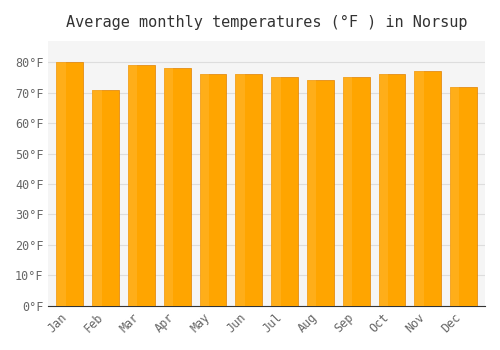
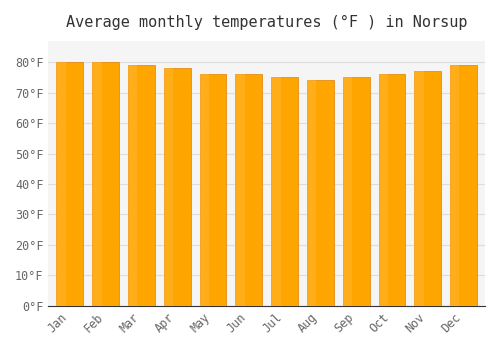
Feb: 71°F -> 80°F
Dec: 72°F -> 79°F
